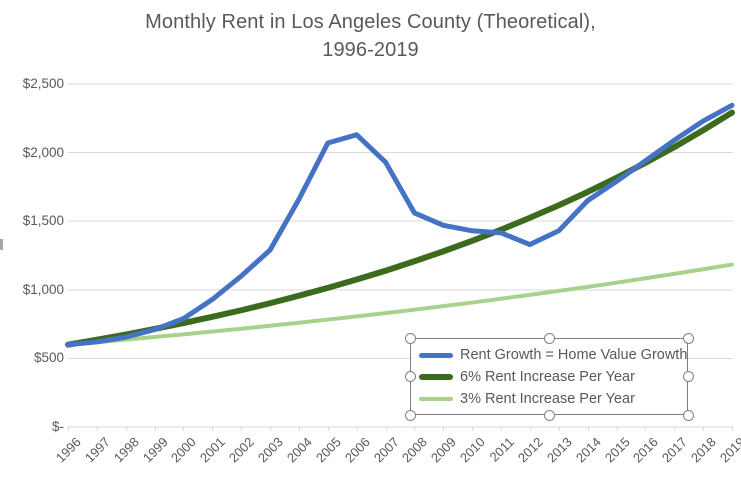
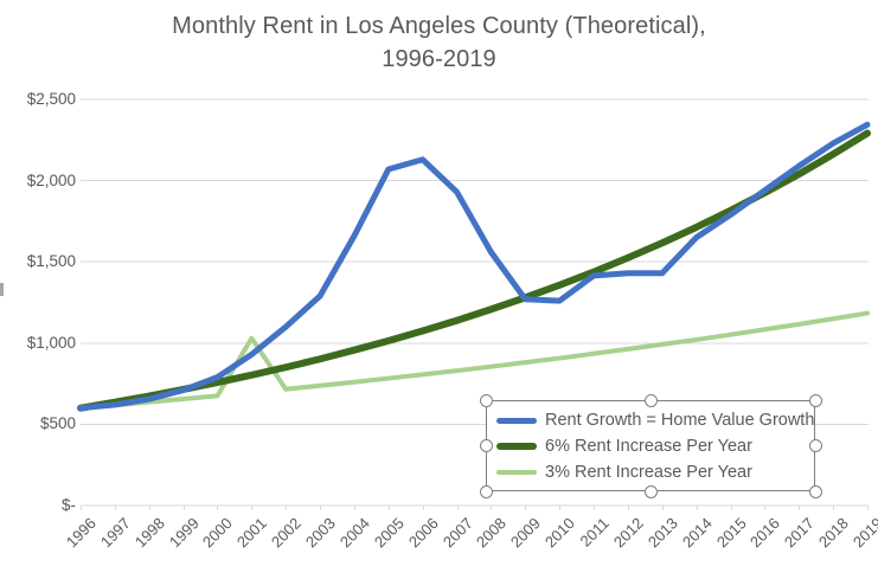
3% Rent Increase Per Year/2001: $700 -> $1030
Rent Growth = Home Value Growth/2009: $1470 -> $1270
Rent Growth = Home Value Growth/2010: $1430 -> $1260
Rent Growth = Home Value Growth/2012: $1330 -> $1430
